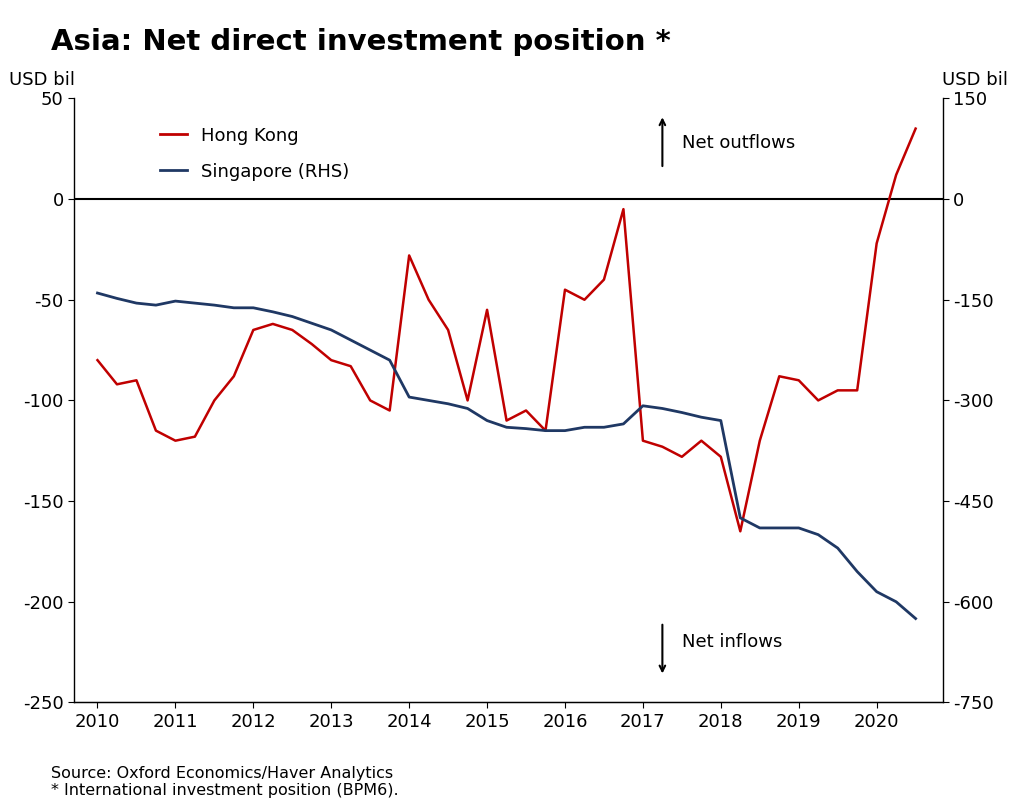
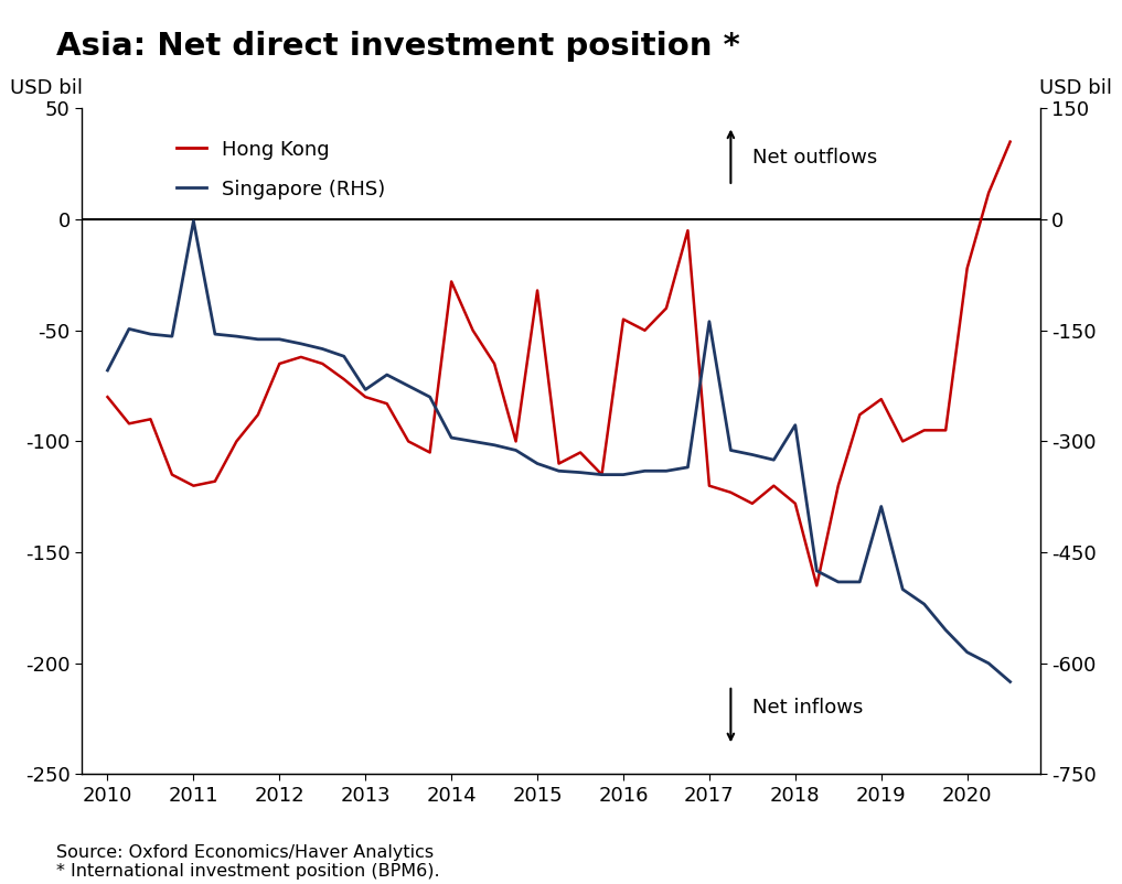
Singapore (RHS)/2010: -140 -> -204
Singapore (RHS)/2011: -152 -> -2
Singapore (RHS)/2013: -195 -> -230
Hong Kong/2015: -55 -> -32
Singapore (RHS)/2017: -308 -> -138
Singapore (RHS)/2018: -330 -> -278
Hong Kong/2019: -90 -> -81
Singapore (RHS)/2019: -490 -> -388
